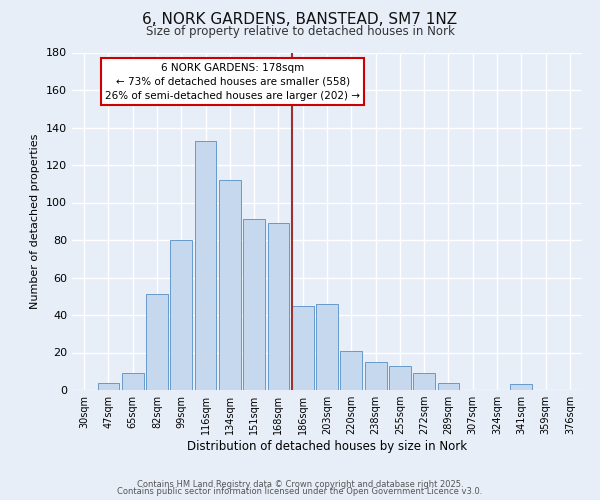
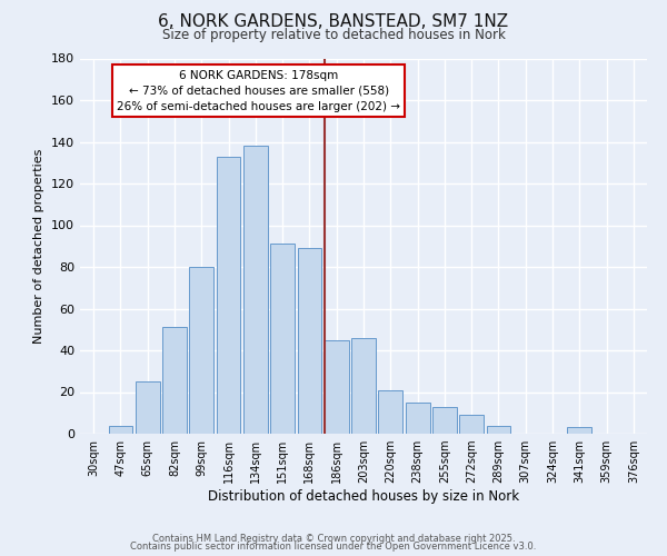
65sqm: 9 -> 25
134sqm: 112 -> 138
